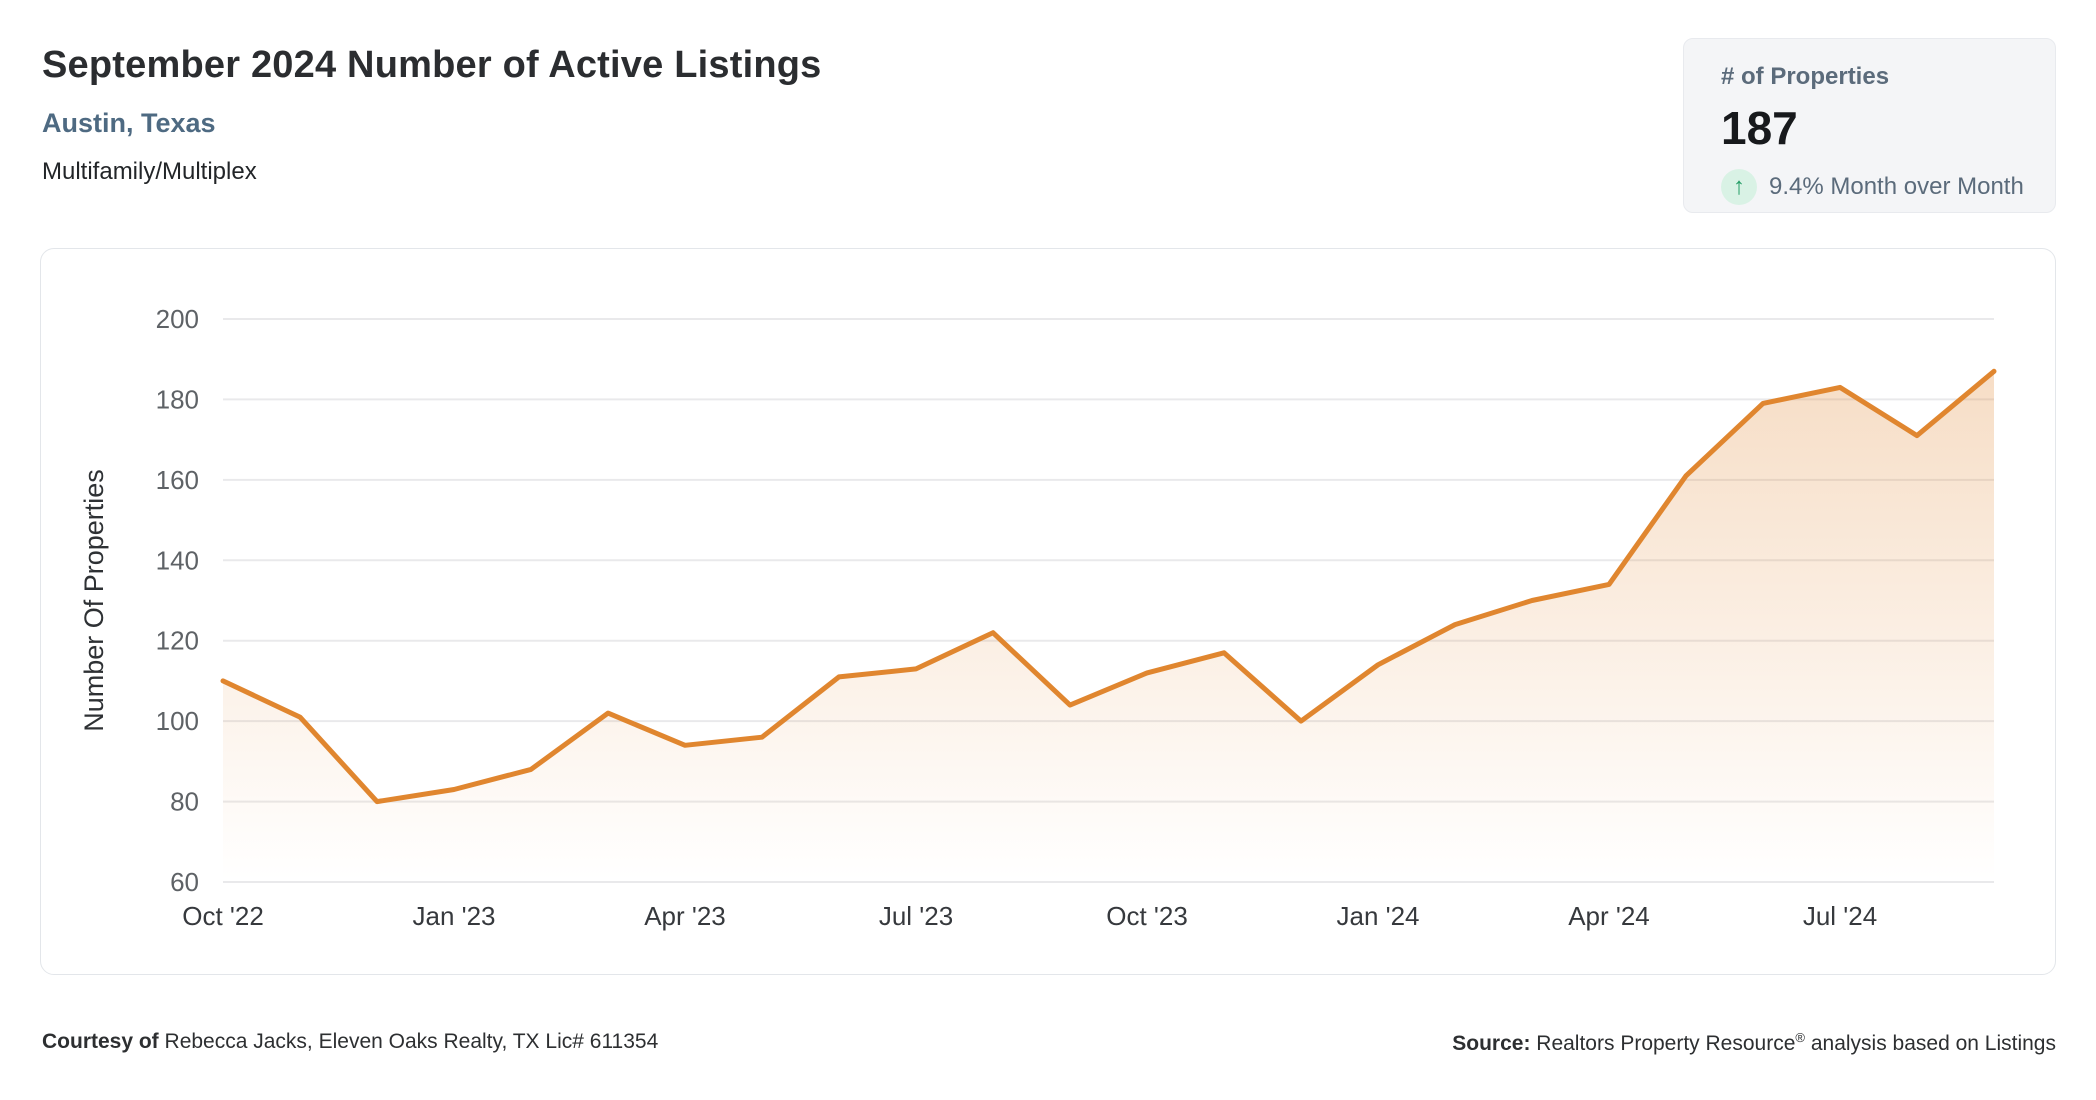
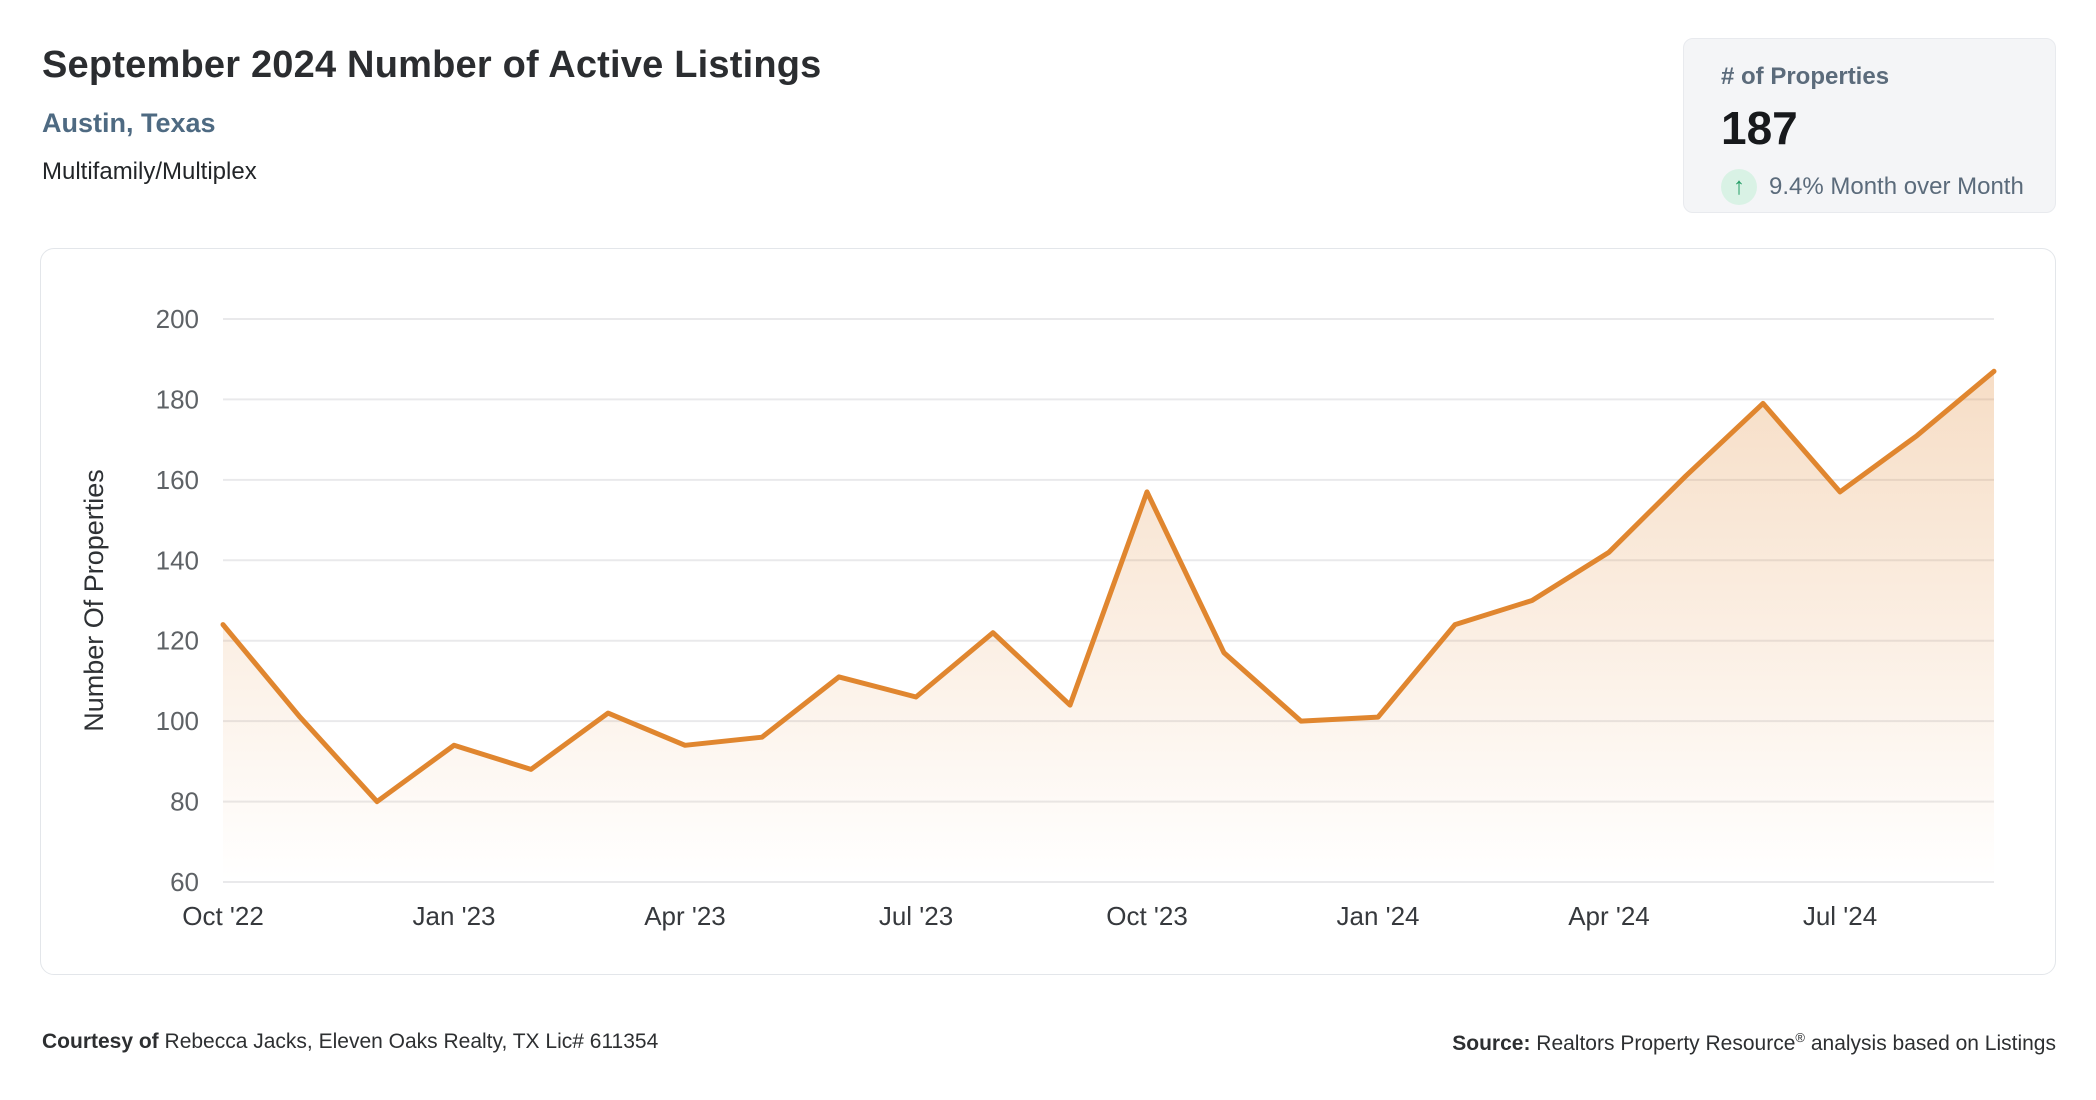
Oct '22: 110 -> 124
Jan '23: 83 -> 94
Jul '23: 113 -> 106
Oct '23: 112 -> 157
Jan '24: 114 -> 101
Apr '24: 134 -> 142
Jul '24: 183 -> 157
